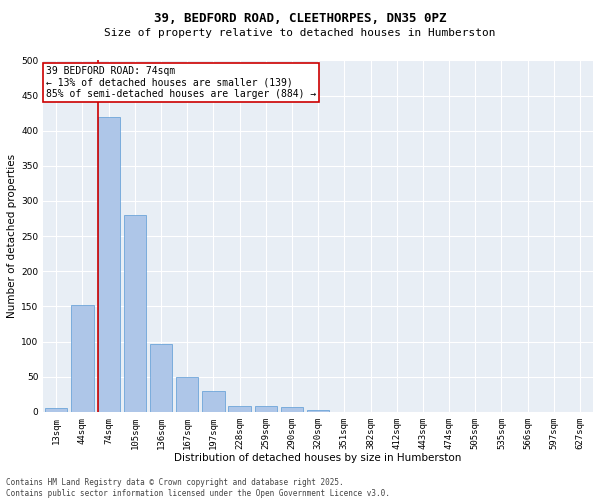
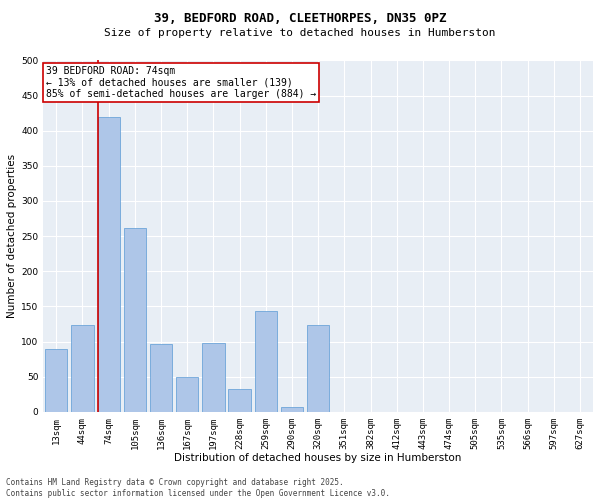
13sqm: 5 -> 90
44sqm: 152 -> 124
105sqm: 280 -> 262
197sqm: 29 -> 98
228sqm: 8 -> 32
259sqm: 8 -> 144
320sqm: 3 -> 124
